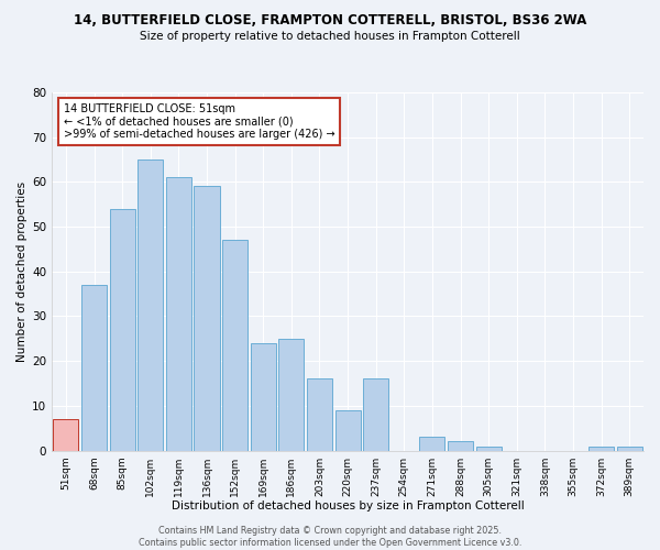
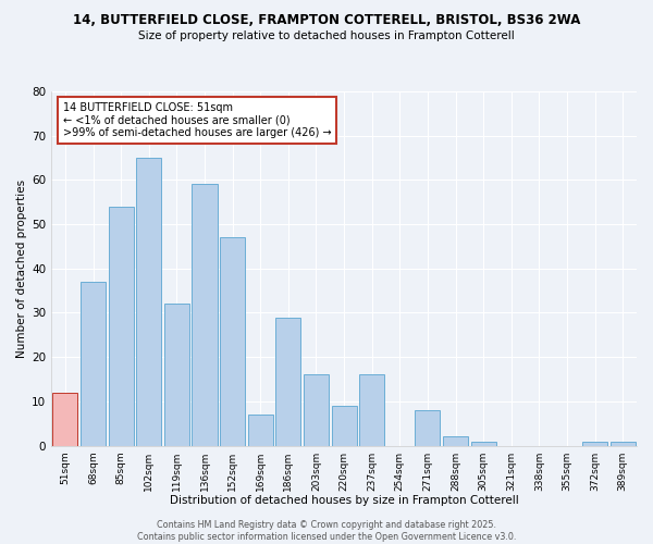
51sqm: 7 -> 12
119sqm: 61 -> 32
169sqm: 24 -> 7
186sqm: 25 -> 29
271sqm: 3 -> 8
